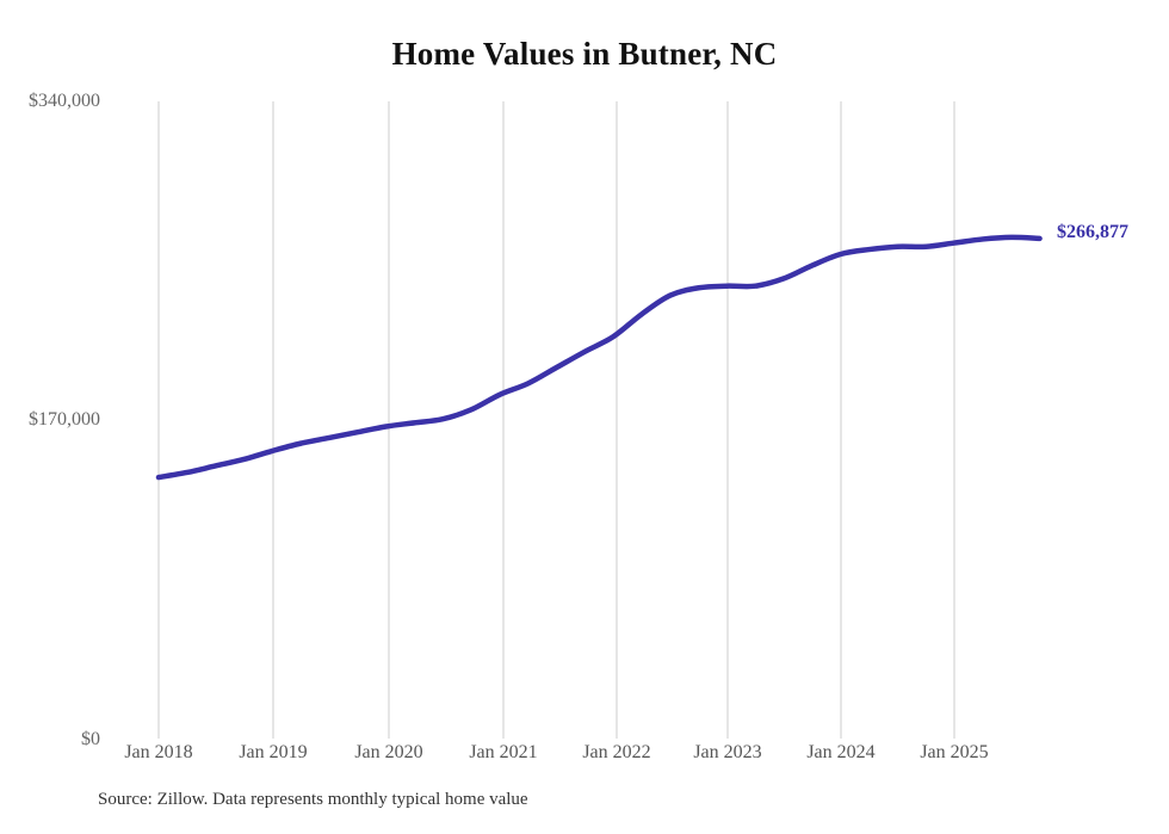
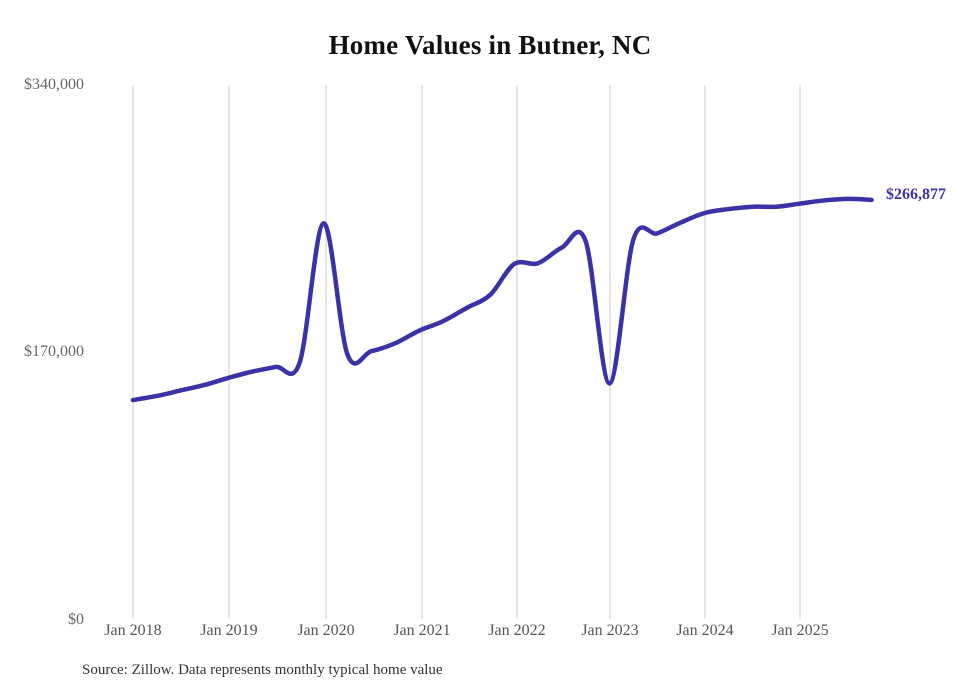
Jan 2020: $166000 -> $252000
Jan 2022: $214000 -> $226000
Jan 2023: $242000 -> $150000
